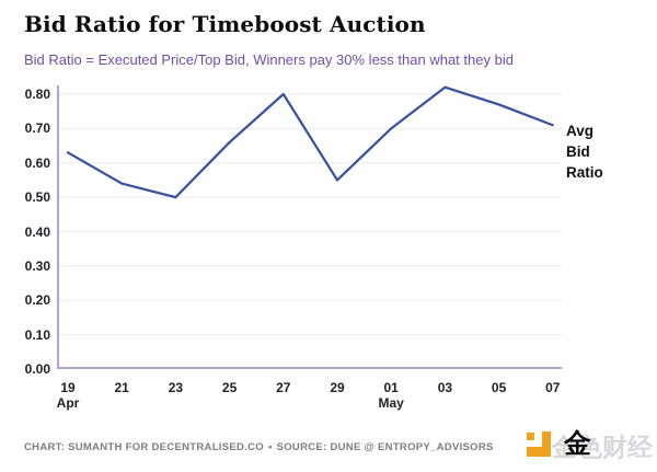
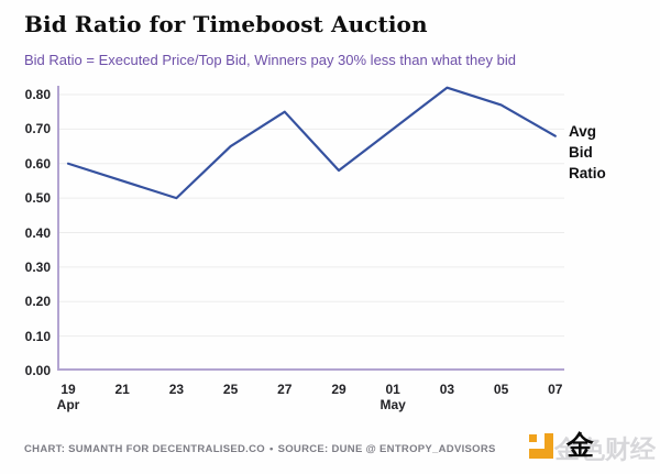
19: 0.63 -> 0.60
21: 0.54 -> 0.55
25: 0.66 -> 0.65
27: 0.80 -> 0.75
29: 0.55 -> 0.58
07: 0.71 -> 0.68
